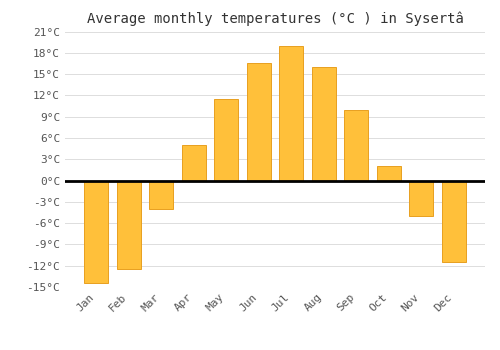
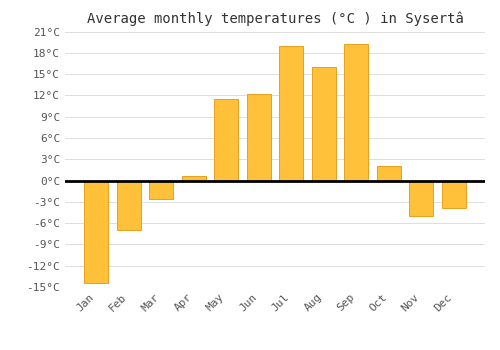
Feb: -12.5°C -> -7.0°C
Mar: -4.0°C -> -2.6°C
Apr: 5.0°C -> 0.6°C
Jun: 16.5°C -> 12.2°C
Sep: 10.0°C -> 19.2°C
Dec: -11.5°C -> -3.8°C
